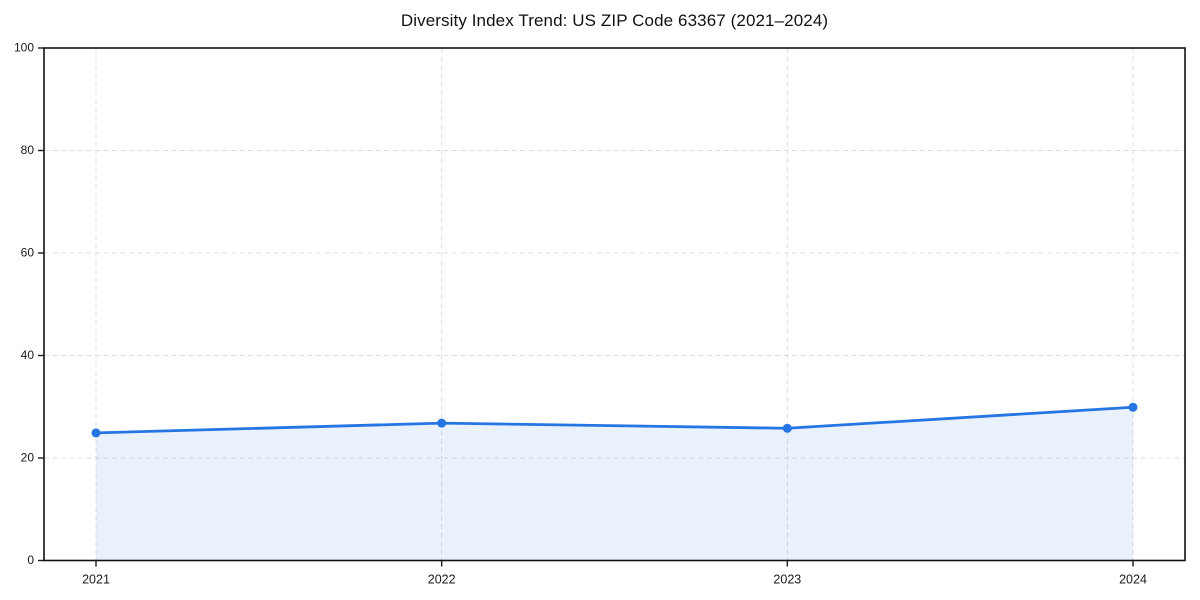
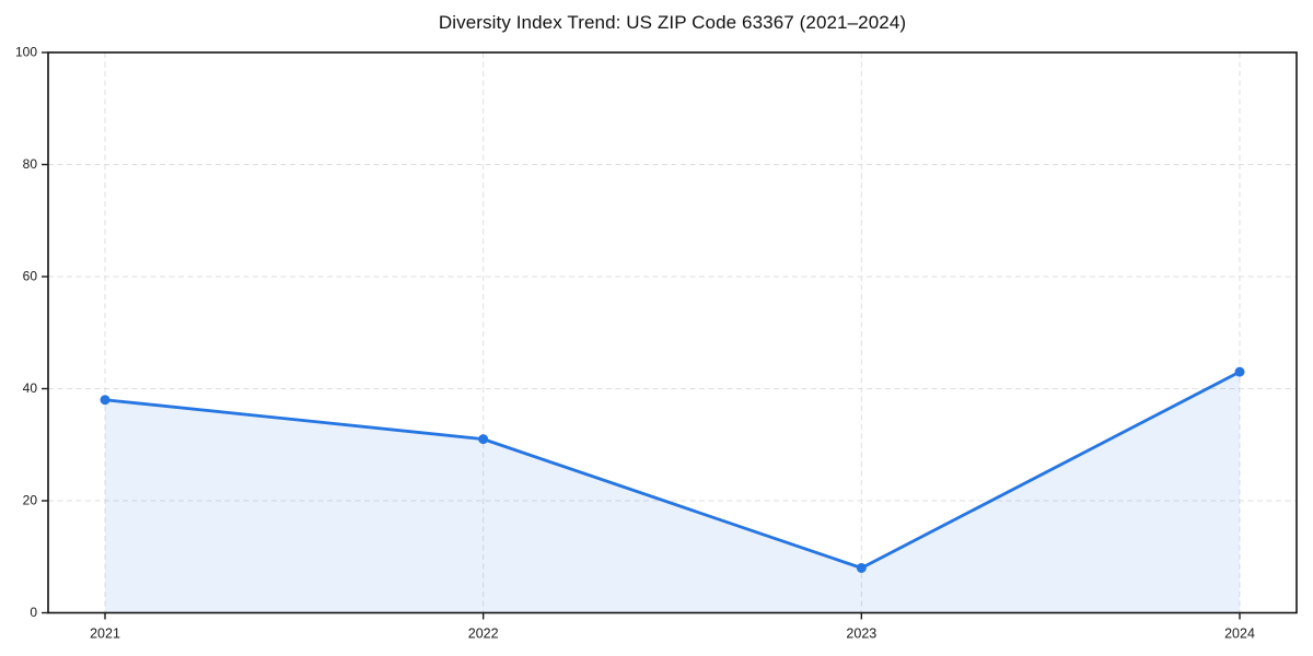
2021: 25 -> 38
2022: 27 -> 31
2023: 26 -> 8
2024: 30 -> 43
